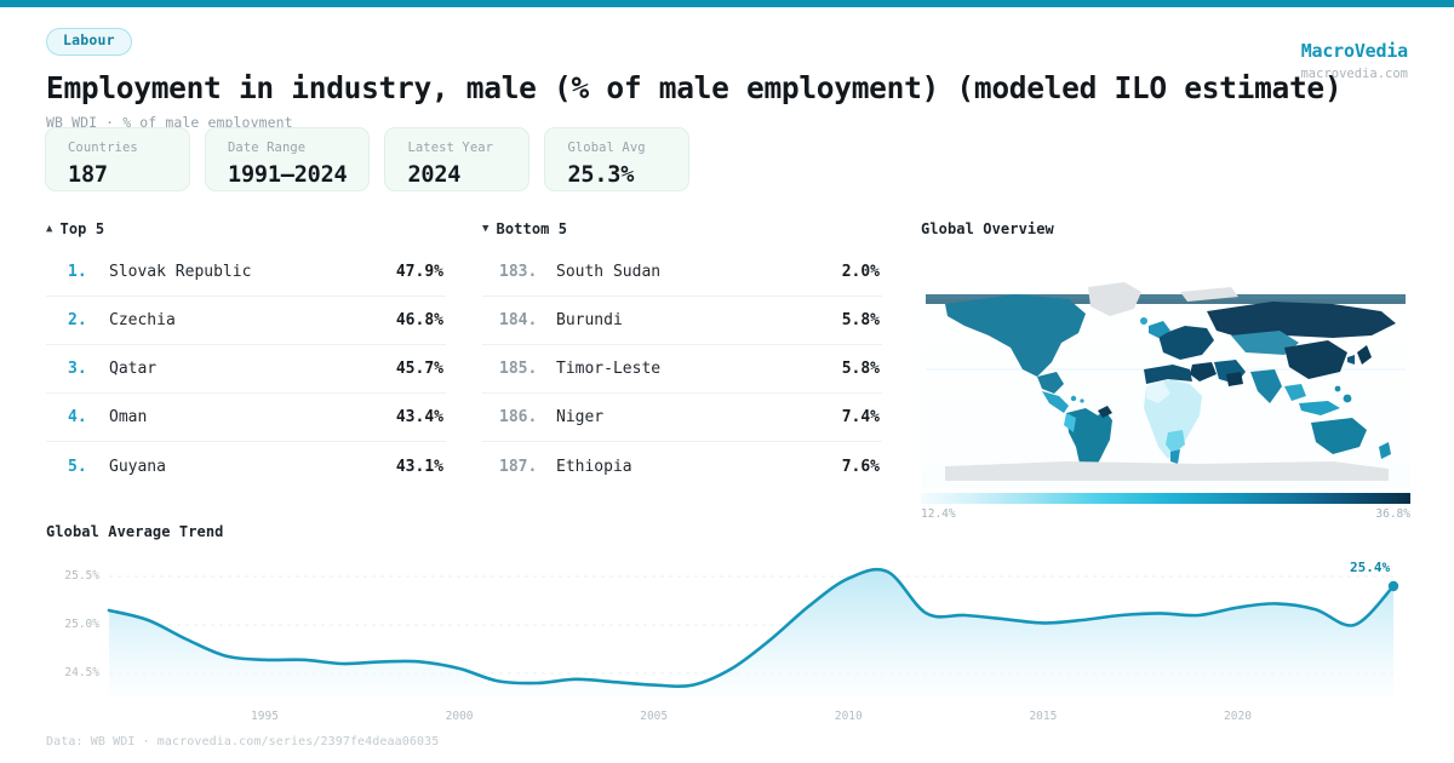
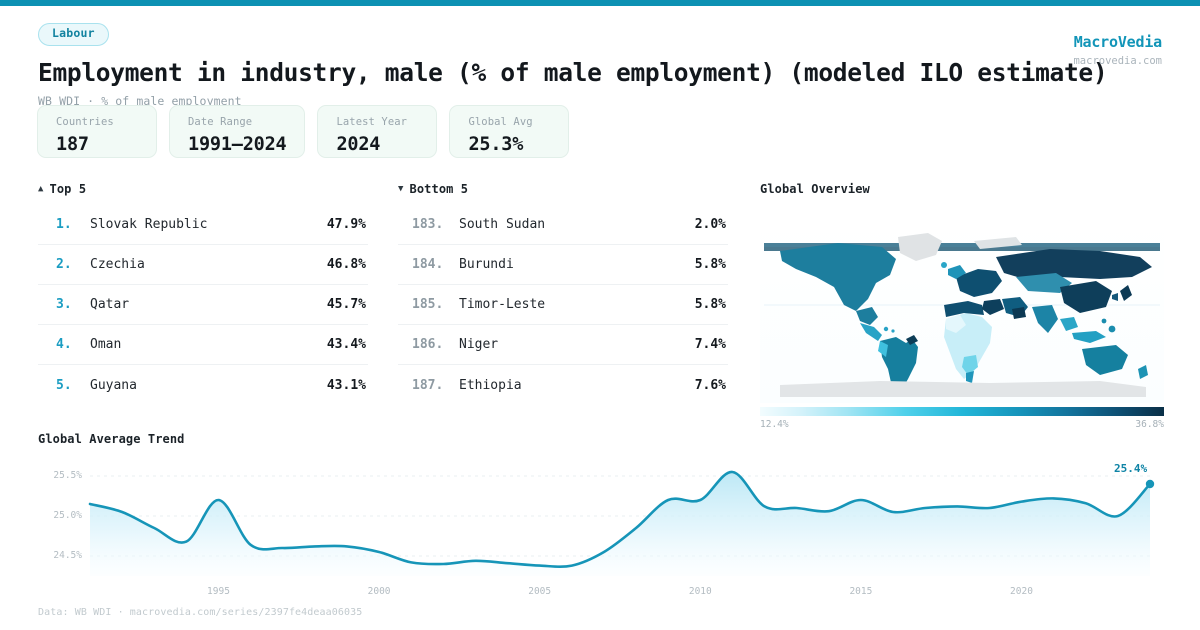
1995: 24.6% -> 25.2%
2010: 25.5% -> 25.2%
2015: 25.0% -> 25.2%
